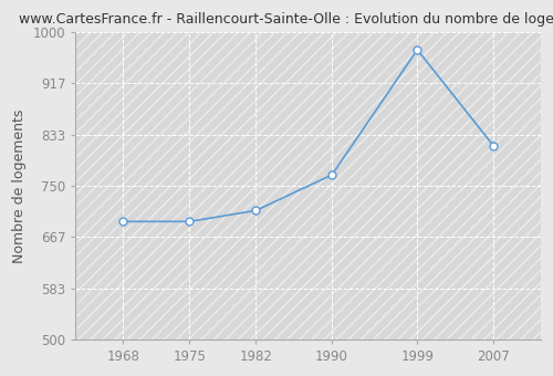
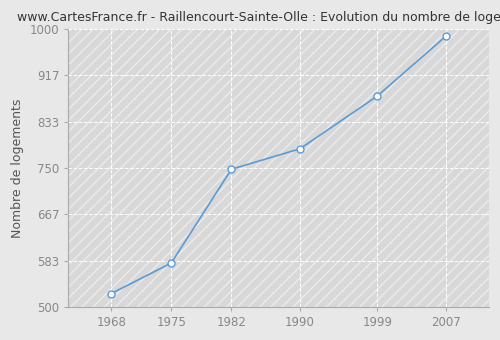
1968: 692 -> 524
1975: 692 -> 579
1982: 710 -> 748
1990: 768 -> 785
1999: 972 -> 880
2007: 816 -> 988
